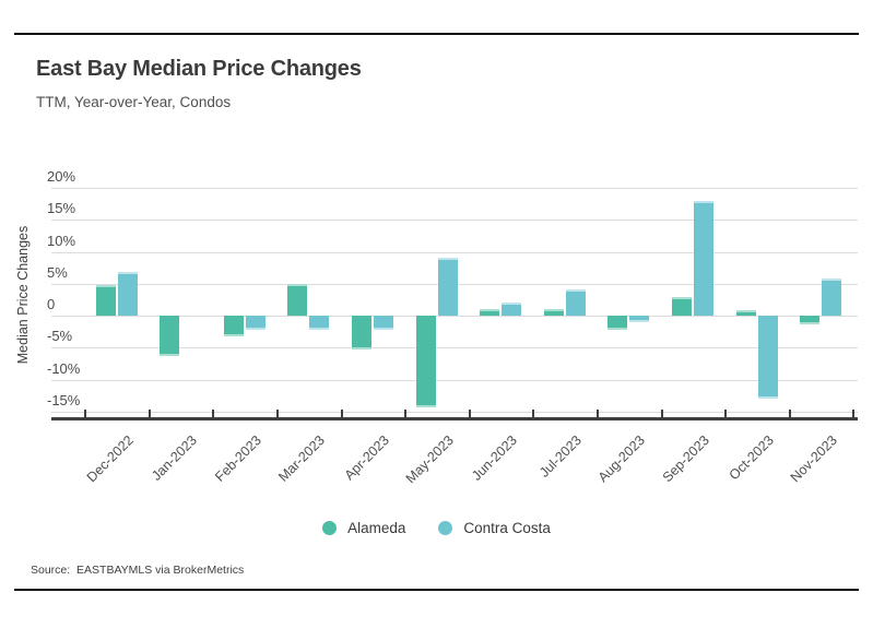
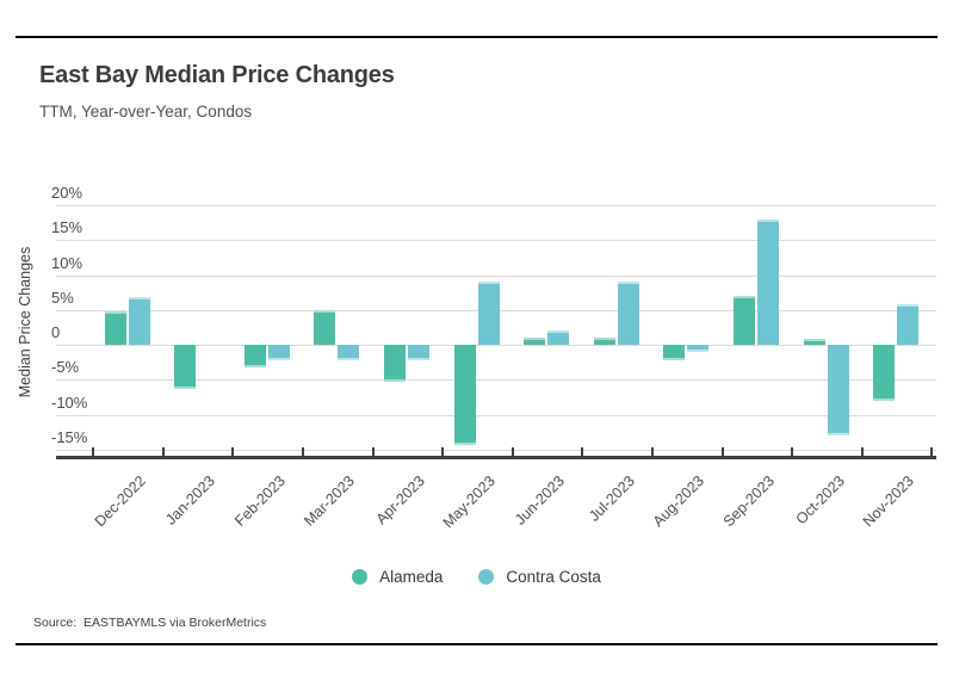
Contra Costa/Jul-2023: 4% -> 9%
Alameda/Sep-2023: 3% -> 7%
Alameda/Nov-2023: -1% -> -8%
